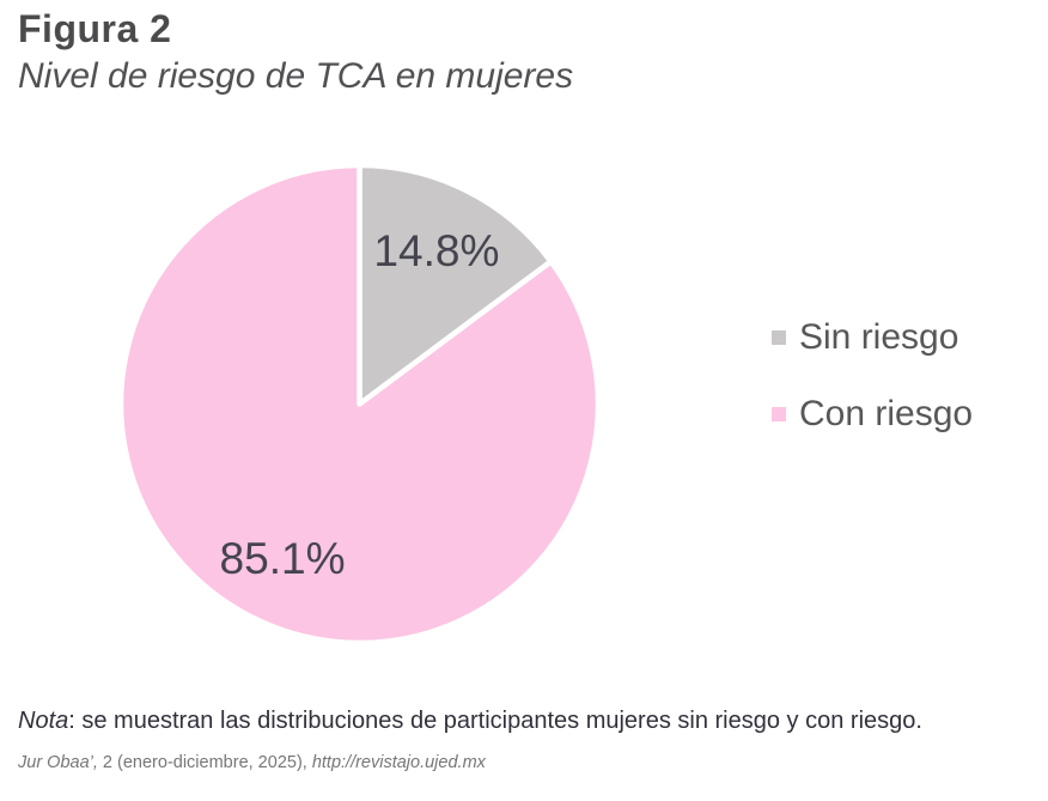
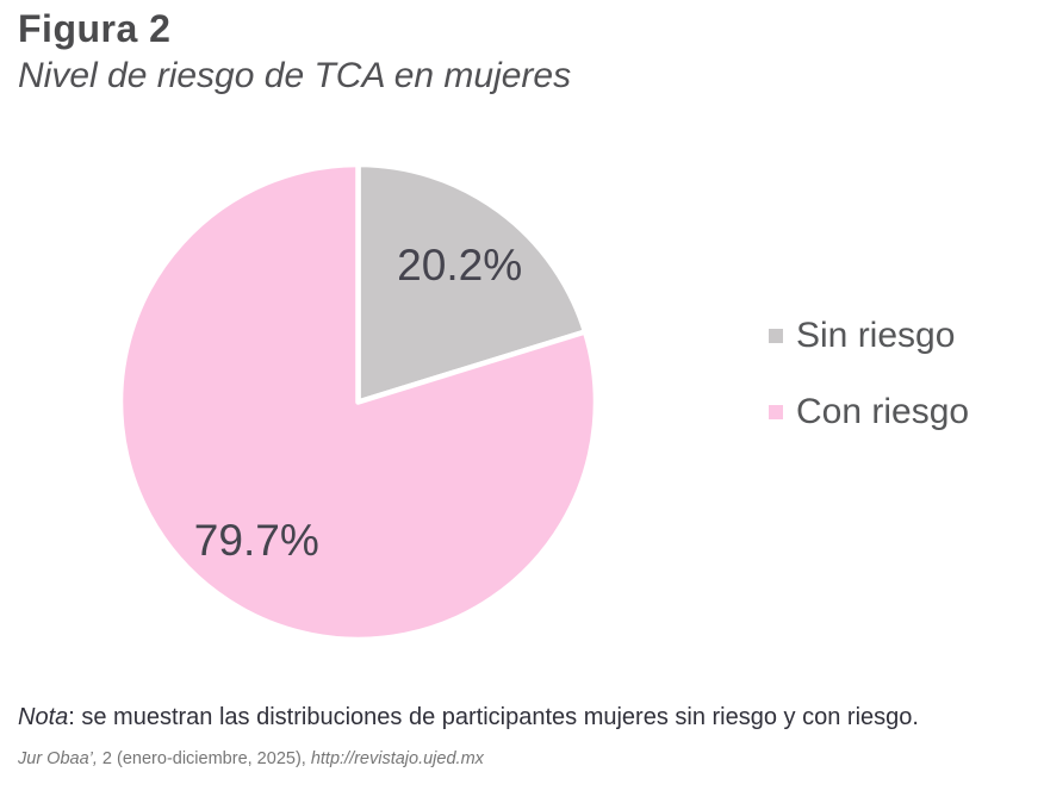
Sin riesgo: 14.8% -> 20.2%
Con riesgo: 85.1% -> 79.7%
